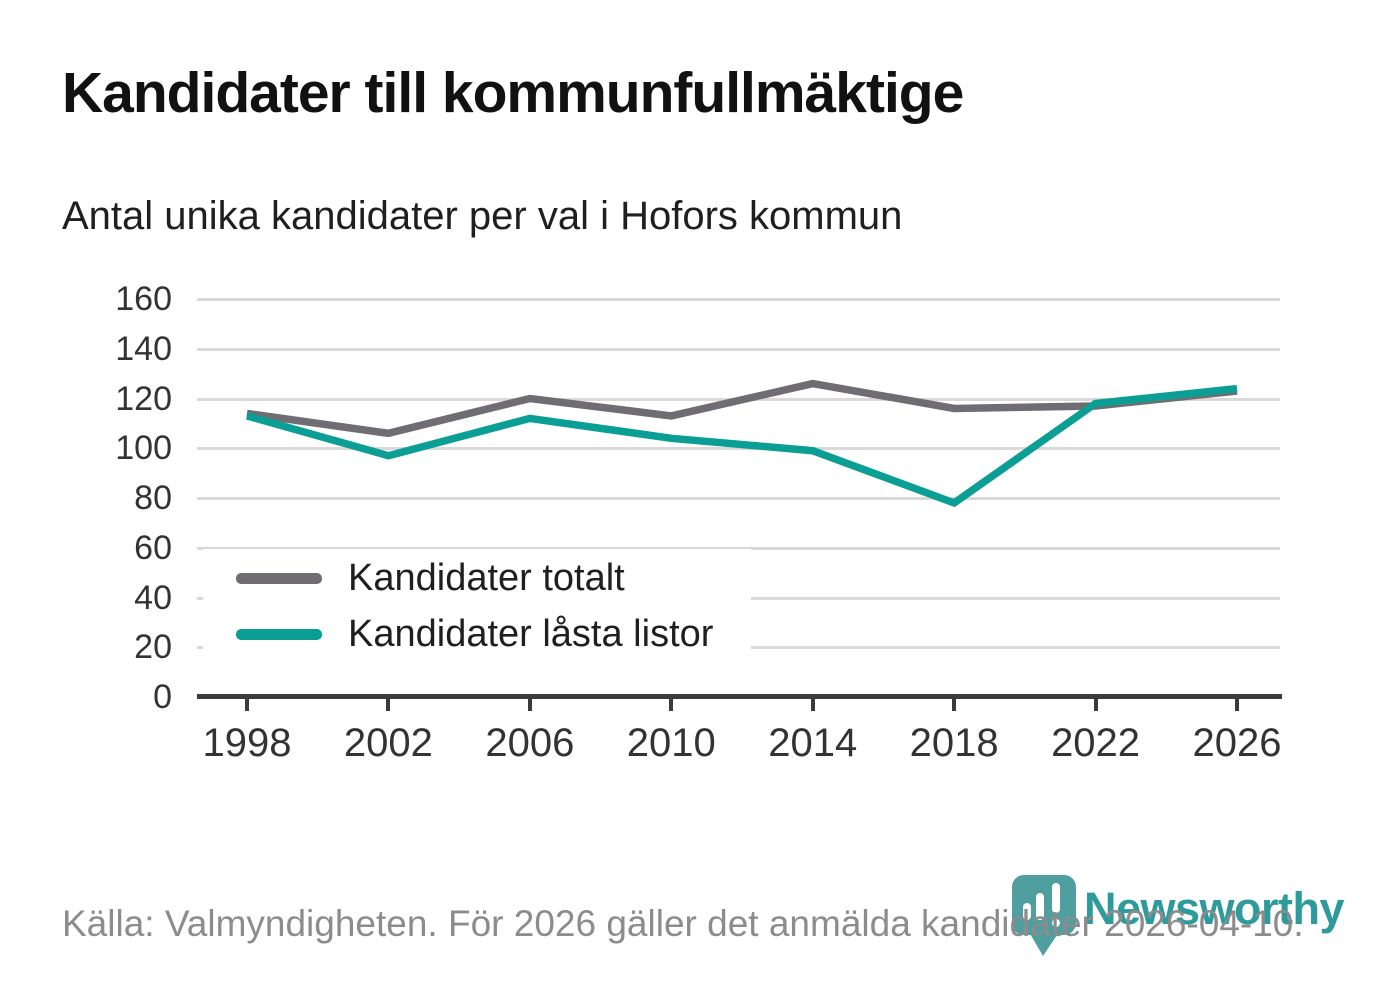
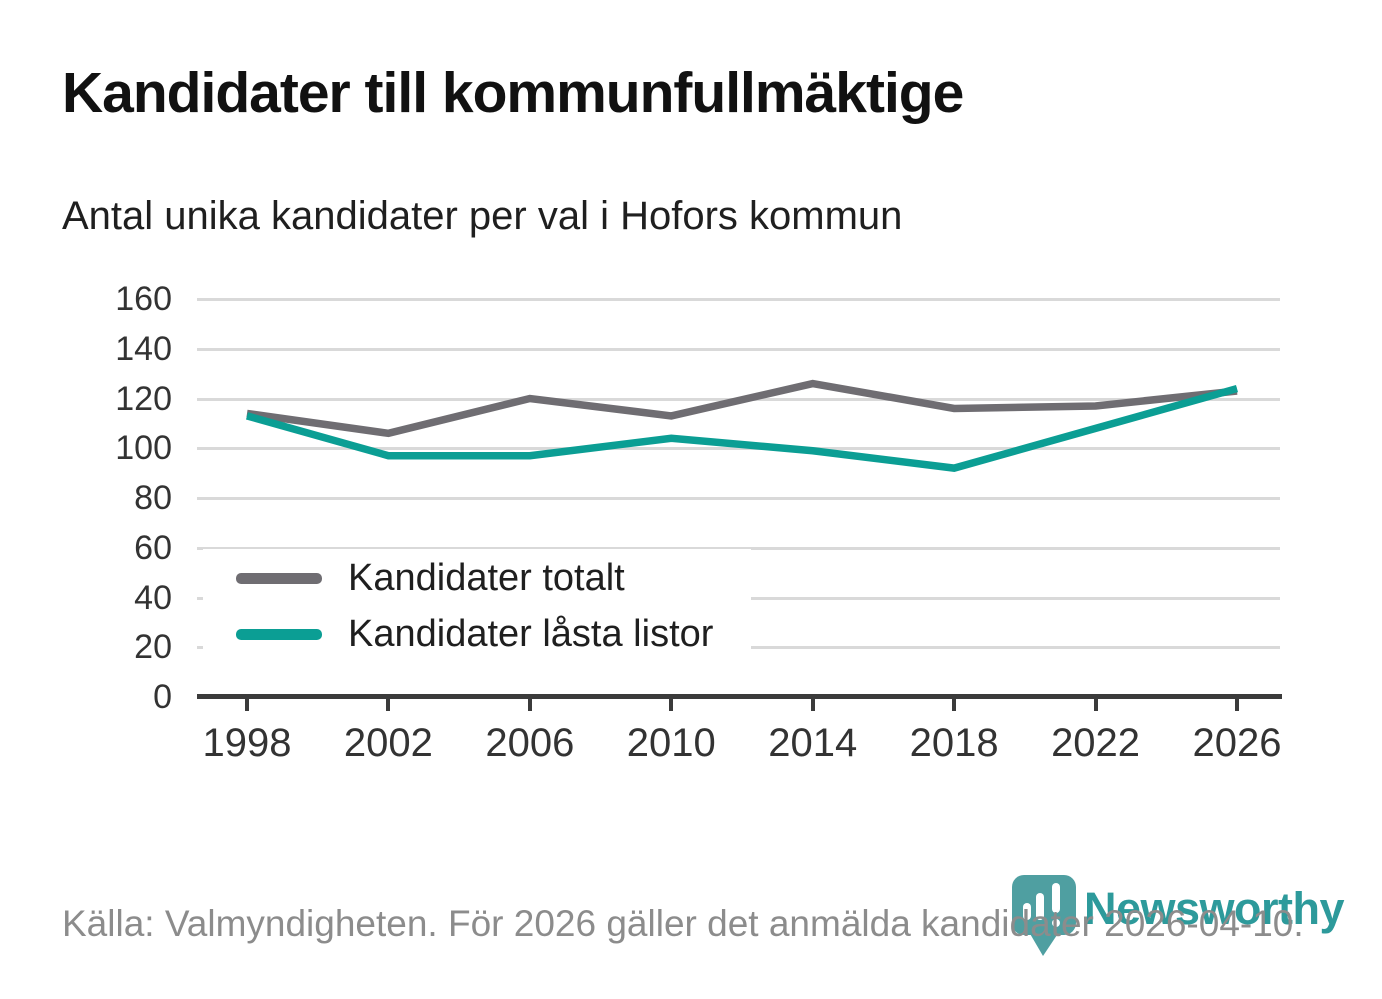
Kandidater låsta listor/2006: 112 -> 97
Kandidater låsta listor/2018: 78 -> 92
Kandidater låsta listor/2022: 118 -> 108
